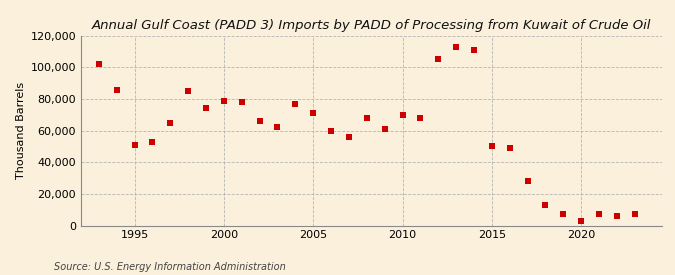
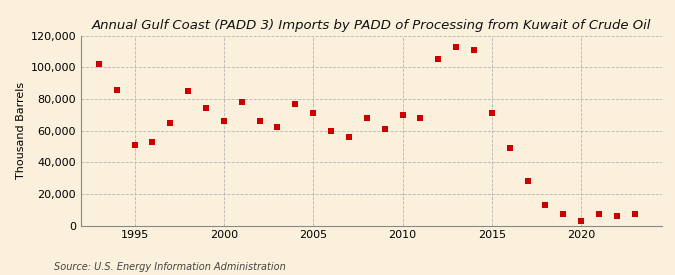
2000: 79,000 -> 66,000
2015: 50,000 -> 71,000
